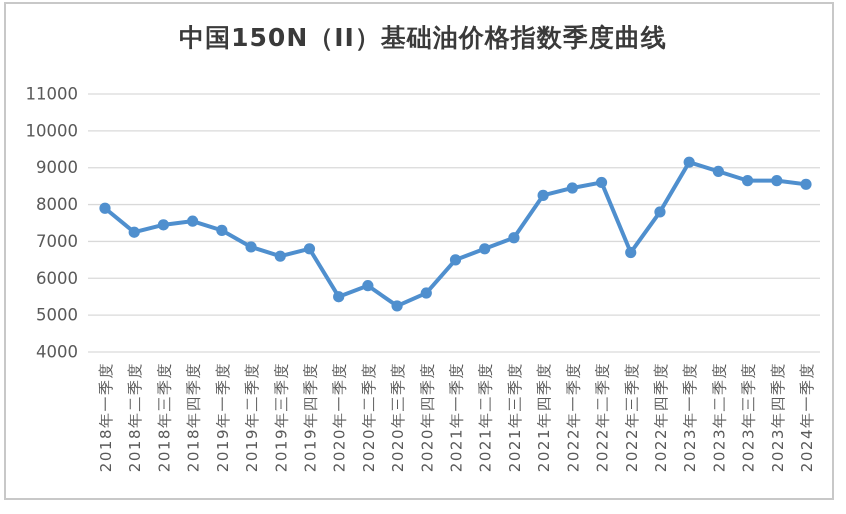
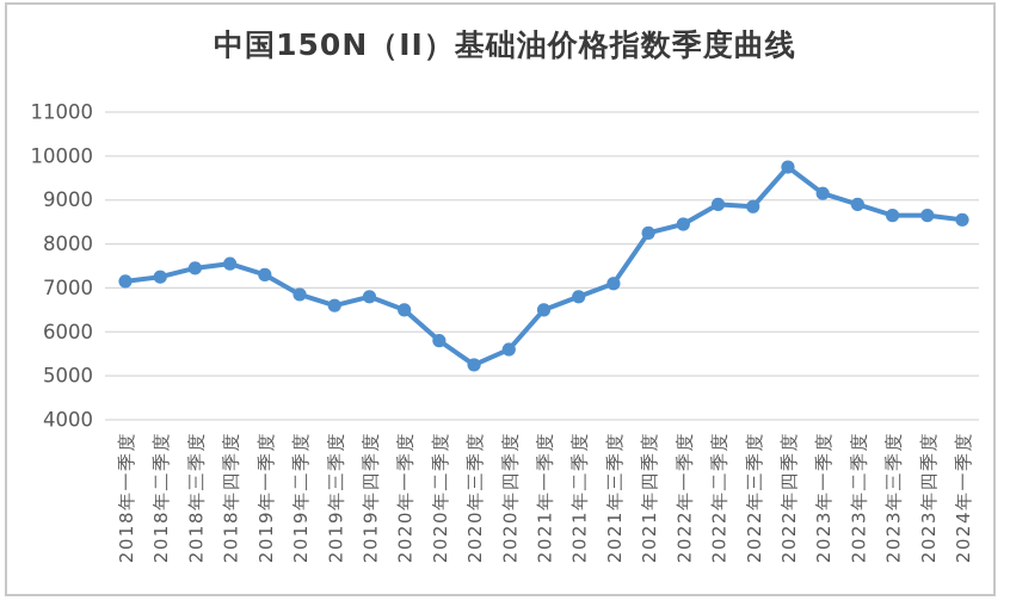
2018年一季度: 7900 -> 7200
2020年一季度: 5500 -> 6500
2022年二季度: 8600 -> 8900
2022年三季度: 6700 -> 8800
2022年四季度: 7800 -> 9800
